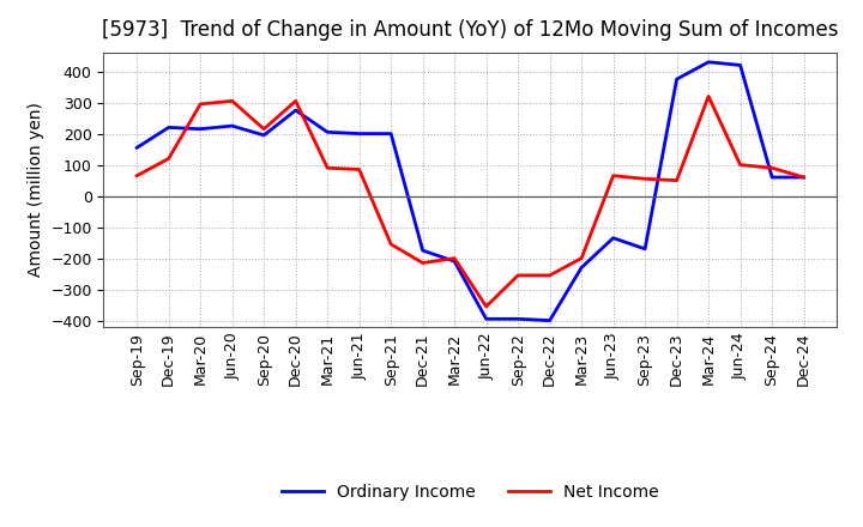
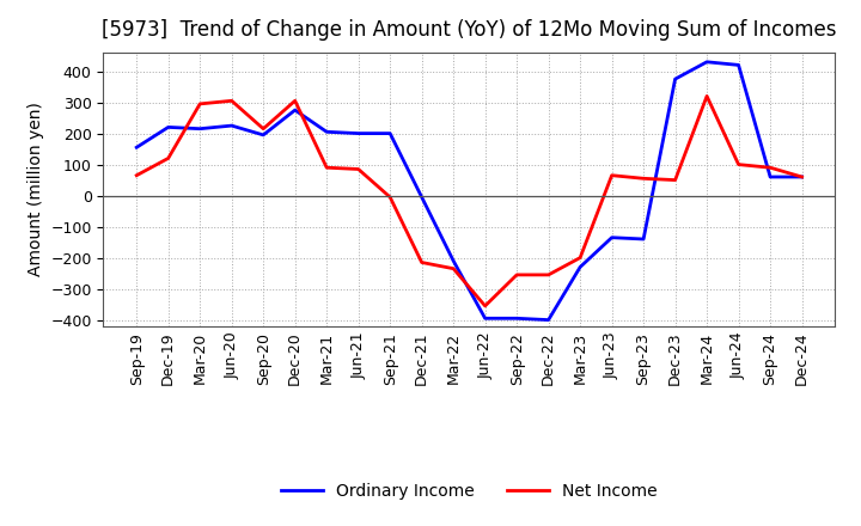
Net Income/Sep-21: -155 -> -5
Ordinary Income/Dec-21: -175 -> -5
Net Income/Mar-22: -200 -> -235
Ordinary Income/Sep-23: -170 -> -140
